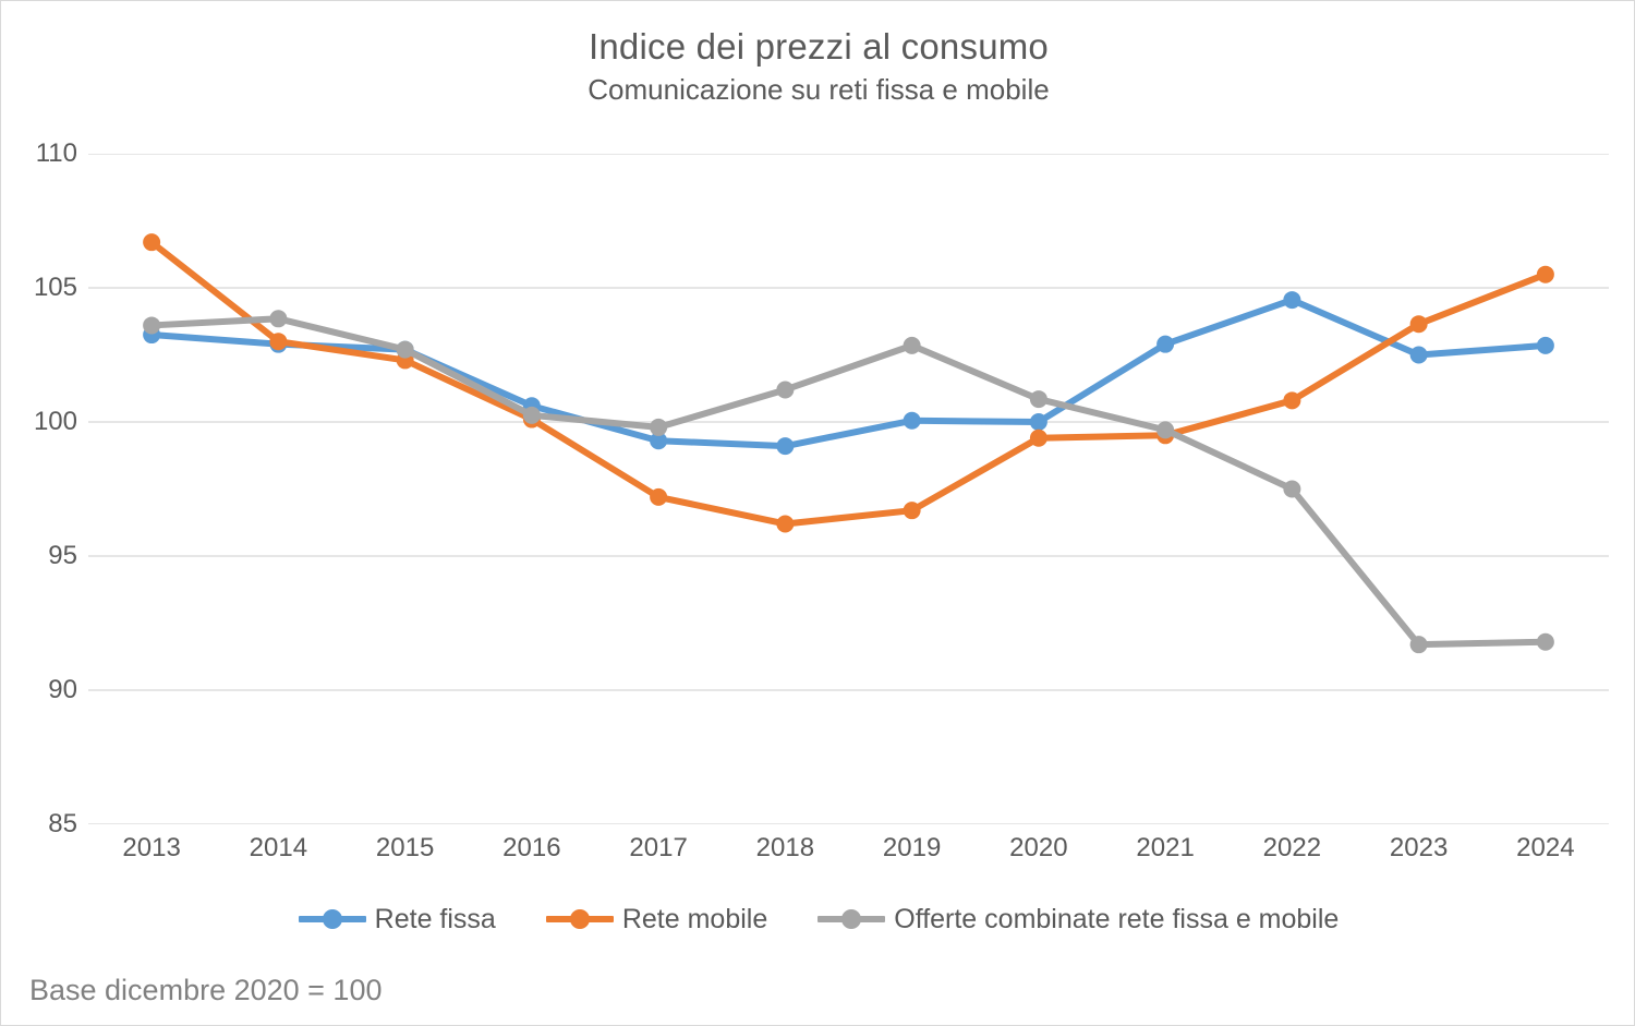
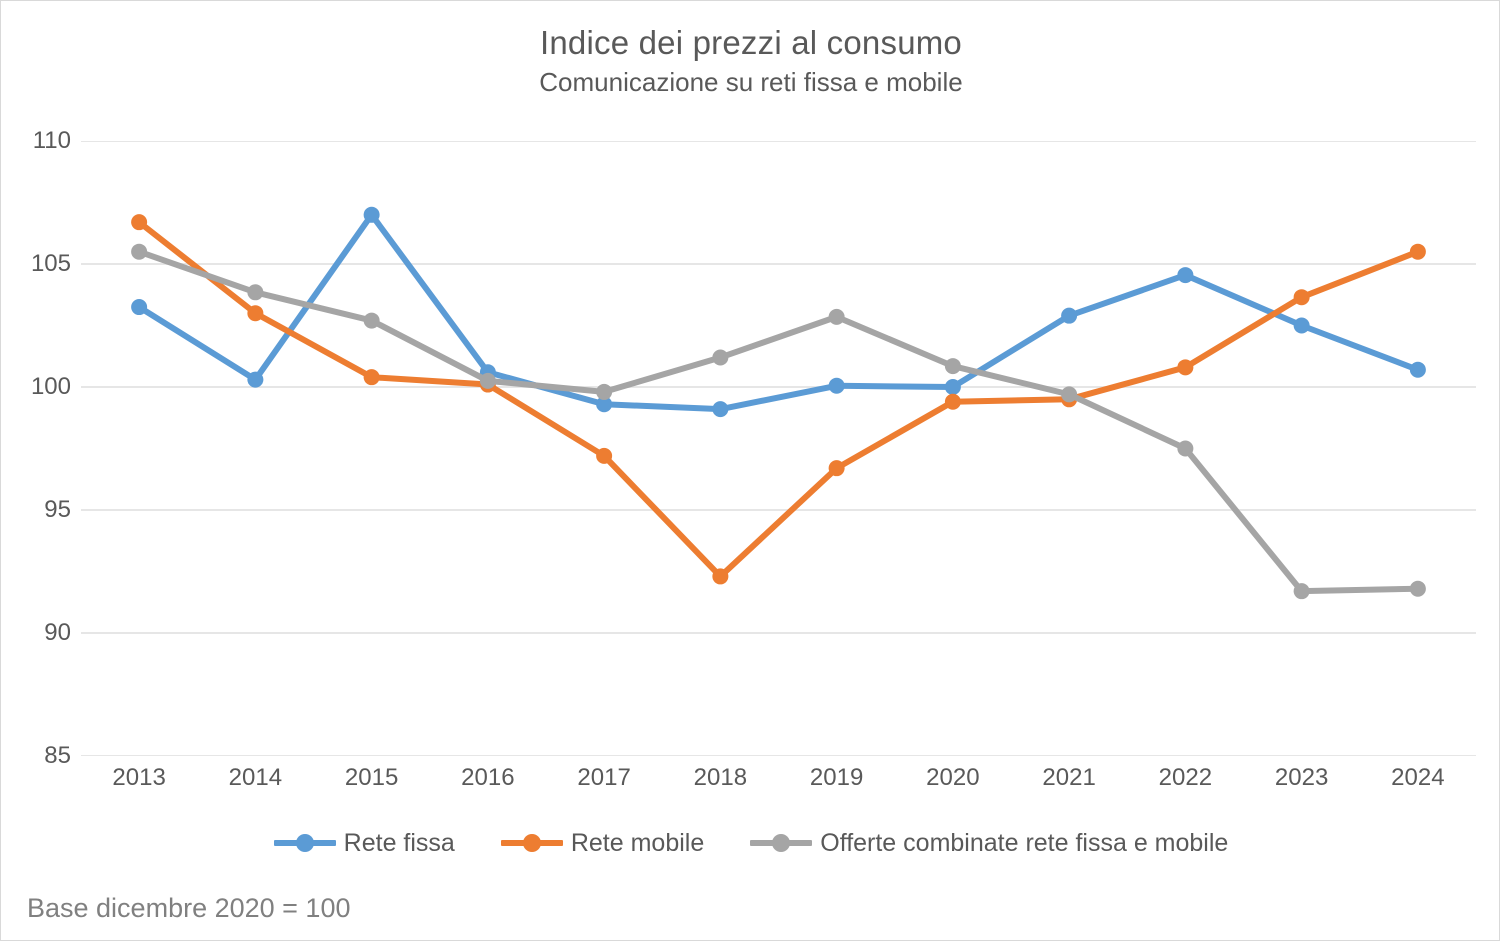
Offerte combinate rete fissa e mobile/2013: 103.6 -> 105.5
Rete fissa/2014: 102.9 -> 100.3
Rete fissa/2015: 102.7 -> 107.0
Rete mobile/2015: 102.3 -> 100.4
Rete mobile/2018: 96.2 -> 92.3
Rete fissa/2024: 102.8 -> 100.7
